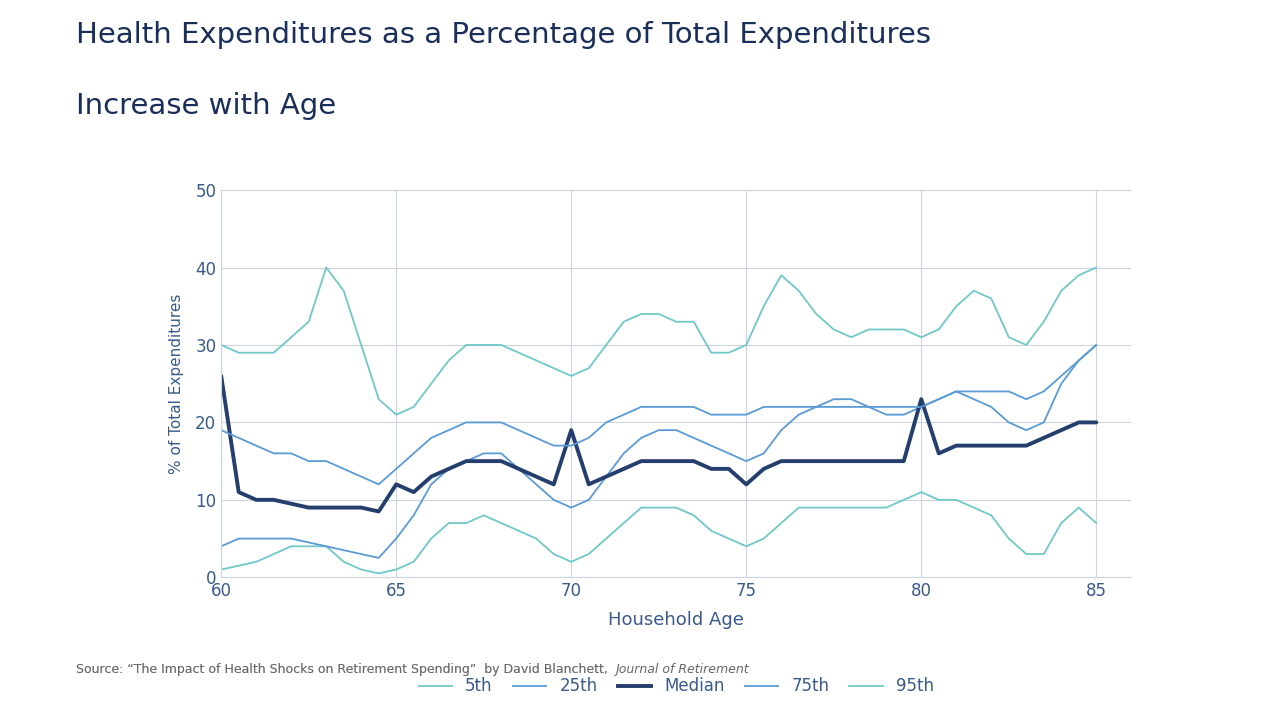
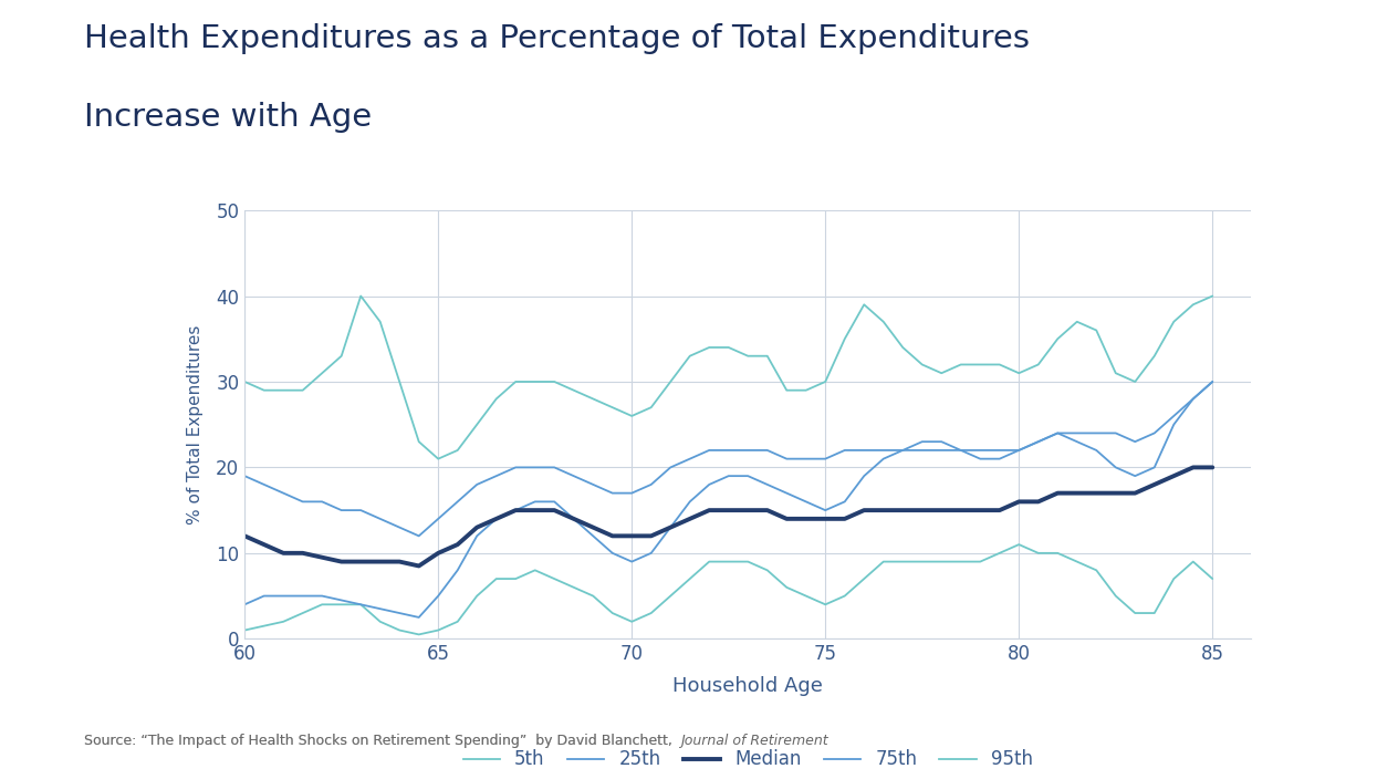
Median/60: 26.0 -> 12.0
Median/65: 12.0 -> 10.0
Median/70: 19.0 -> 12.0
Median/75: 12.0 -> 14.0
Median/80: 23.0 -> 16.0
